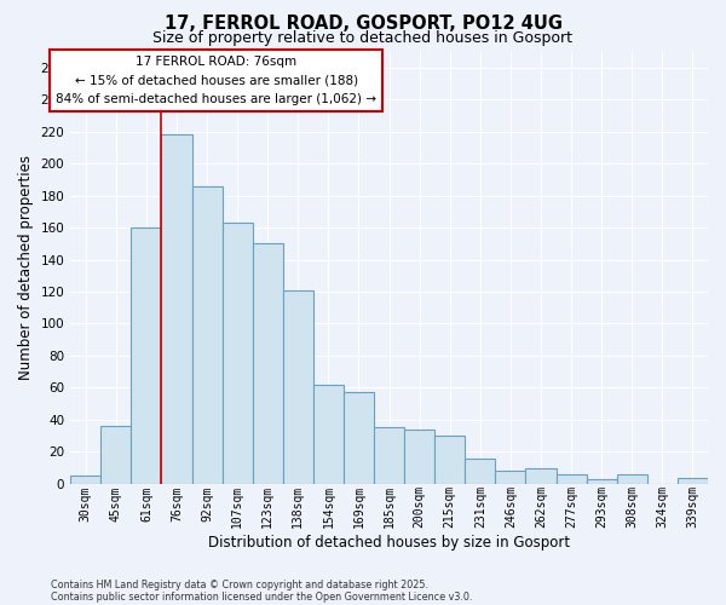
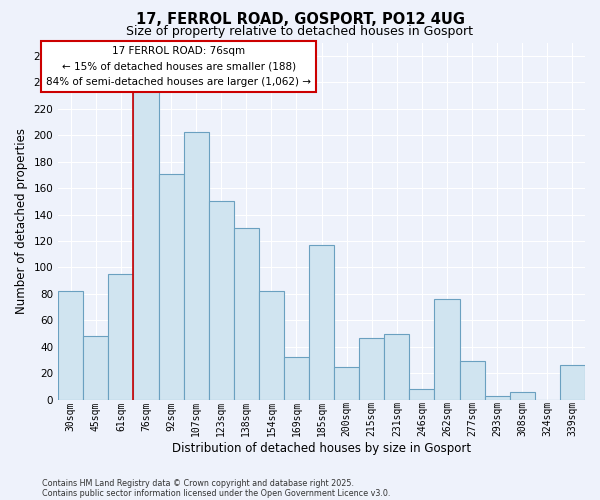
30sqm: 5 -> 82
45sqm: 36 -> 48
61sqm: 160 -> 95
76sqm: 218 -> 233
92sqm: 186 -> 171
107sqm: 163 -> 202
138sqm: 121 -> 130
154sqm: 62 -> 82
169sqm: 57 -> 32
185sqm: 35 -> 117
200sqm: 34 -> 25
215sqm: 30 -> 47
231sqm: 16 -> 50
262sqm: 10 -> 76
277sqm: 6 -> 29
339sqm: 4 -> 26
